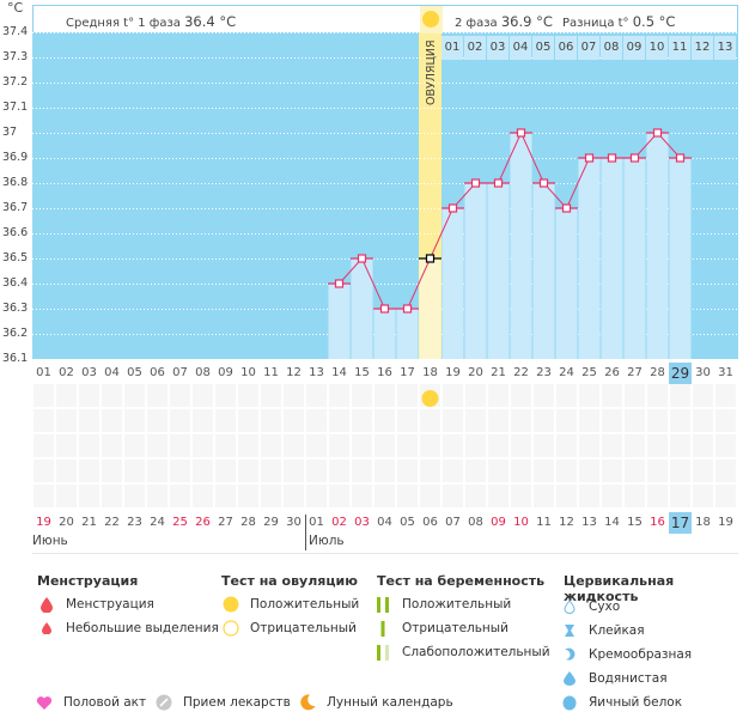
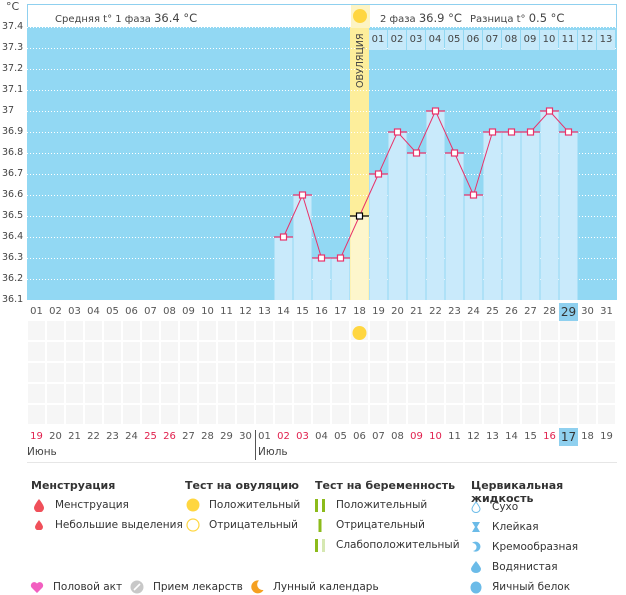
15: 36.5 -> 36.6
20: 36.8 -> 36.9
24: 36.7 -> 36.6
